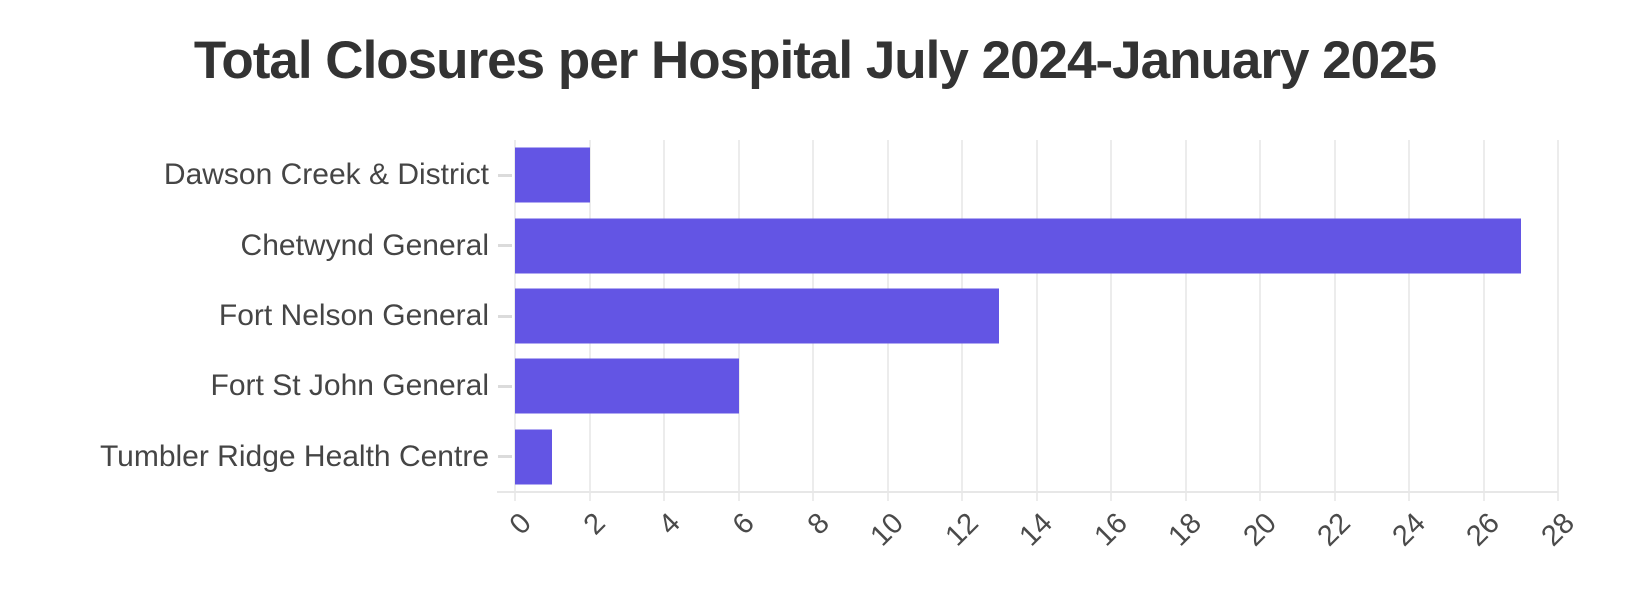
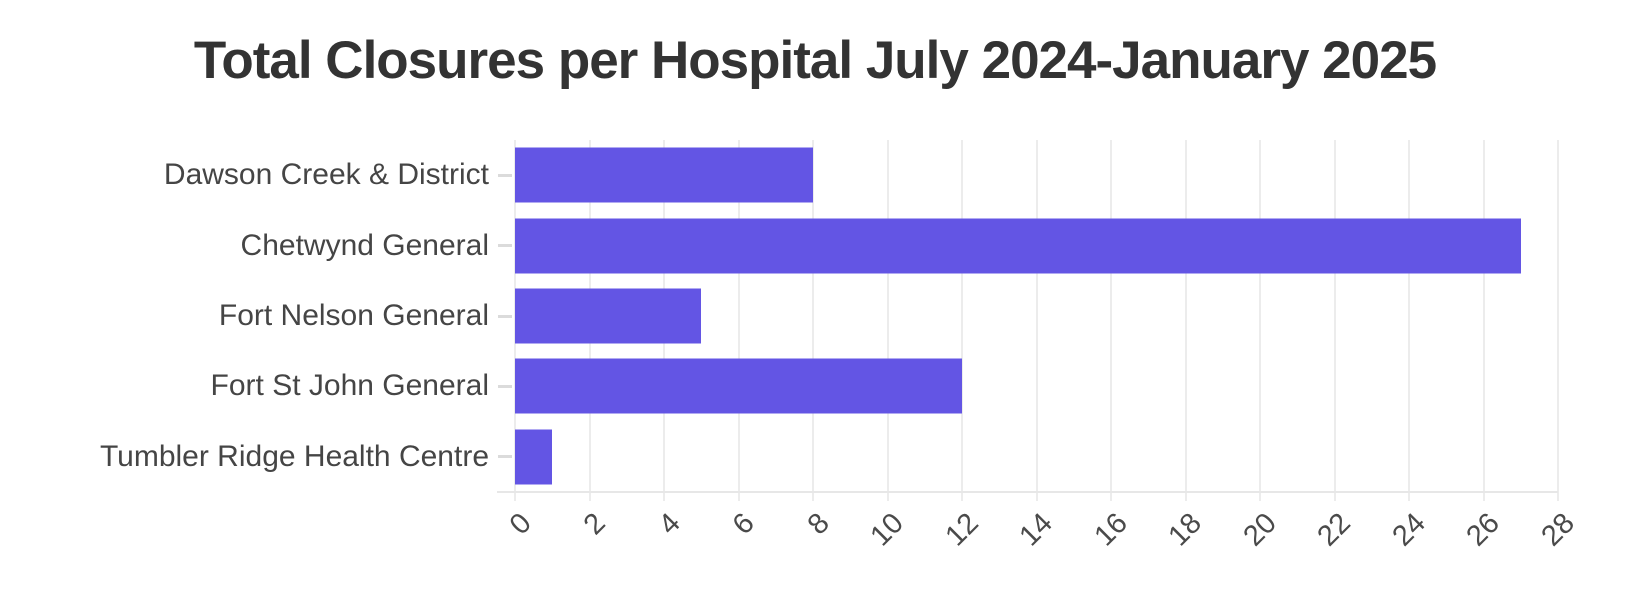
Dawson Creek & District: 2 -> 8
Fort Nelson General: 13 -> 5
Fort St John General: 6 -> 12
